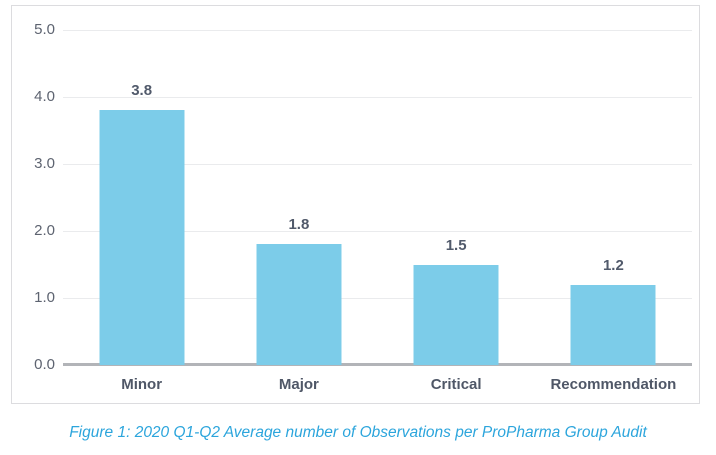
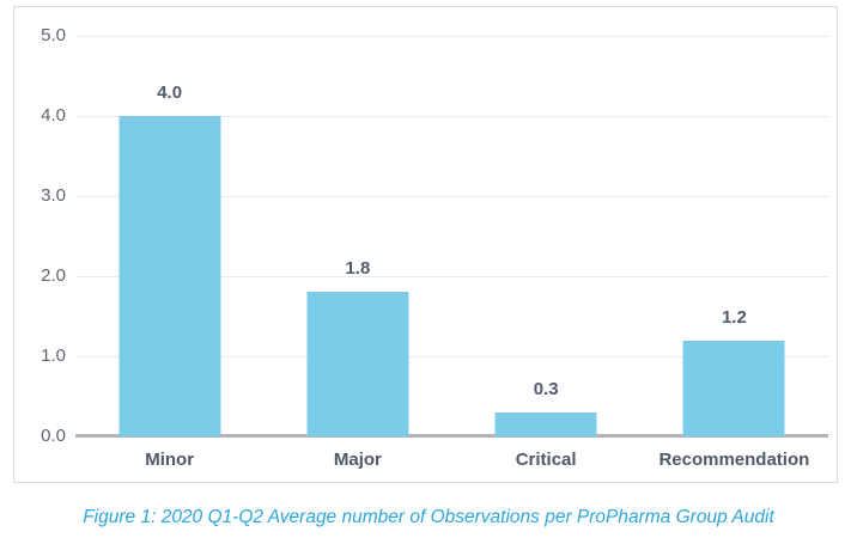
Minor: 3.8 -> 4.0
Critical: 1.5 -> 0.3
